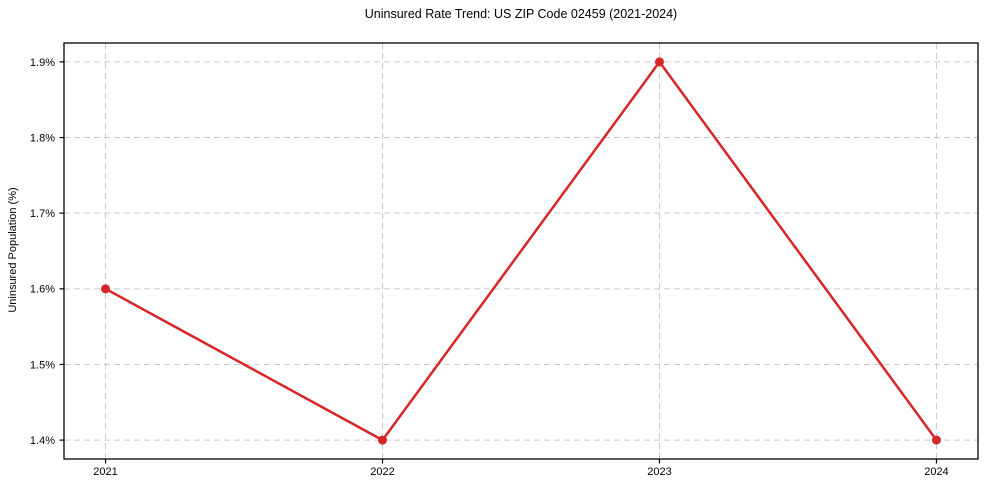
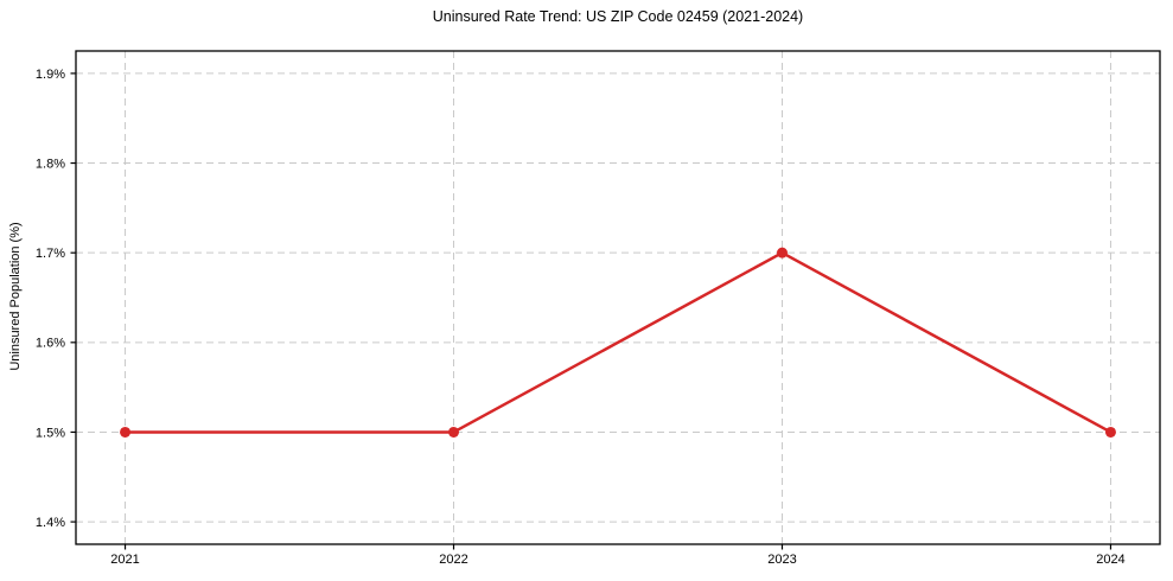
2021: 1.6% -> 1.5%
2022: 1.4% -> 1.5%
2023: 1.9% -> 1.7%
2024: 1.4% -> 1.5%
